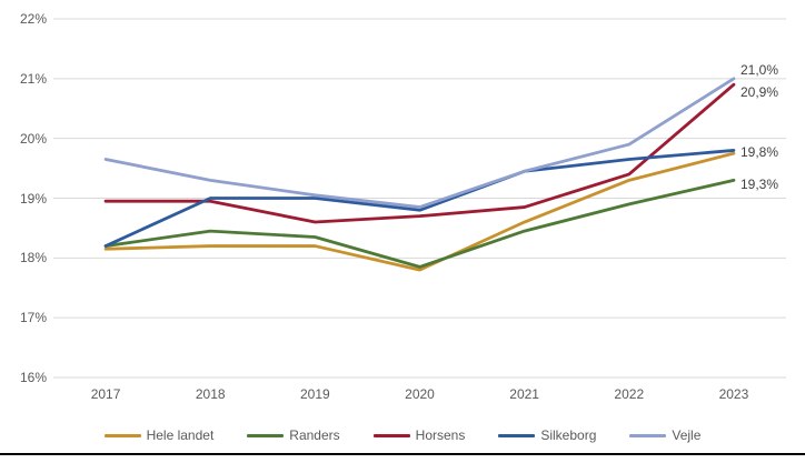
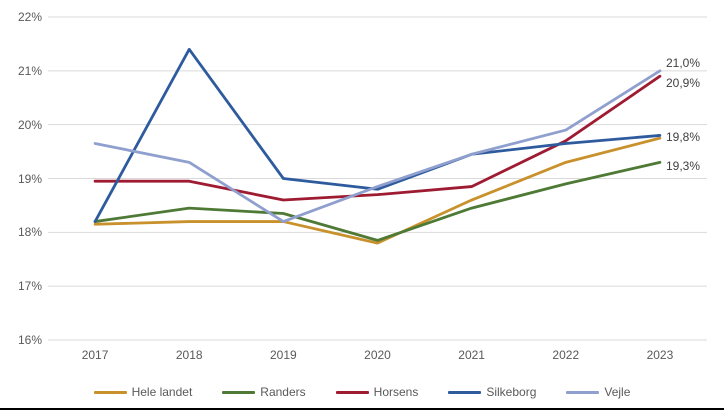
Silkeborg/2018: 19.0% -> 21.4%
Vejle/2019: 19.1% -> 18.2%
Horsens/2022: 19.4% -> 19.7%
